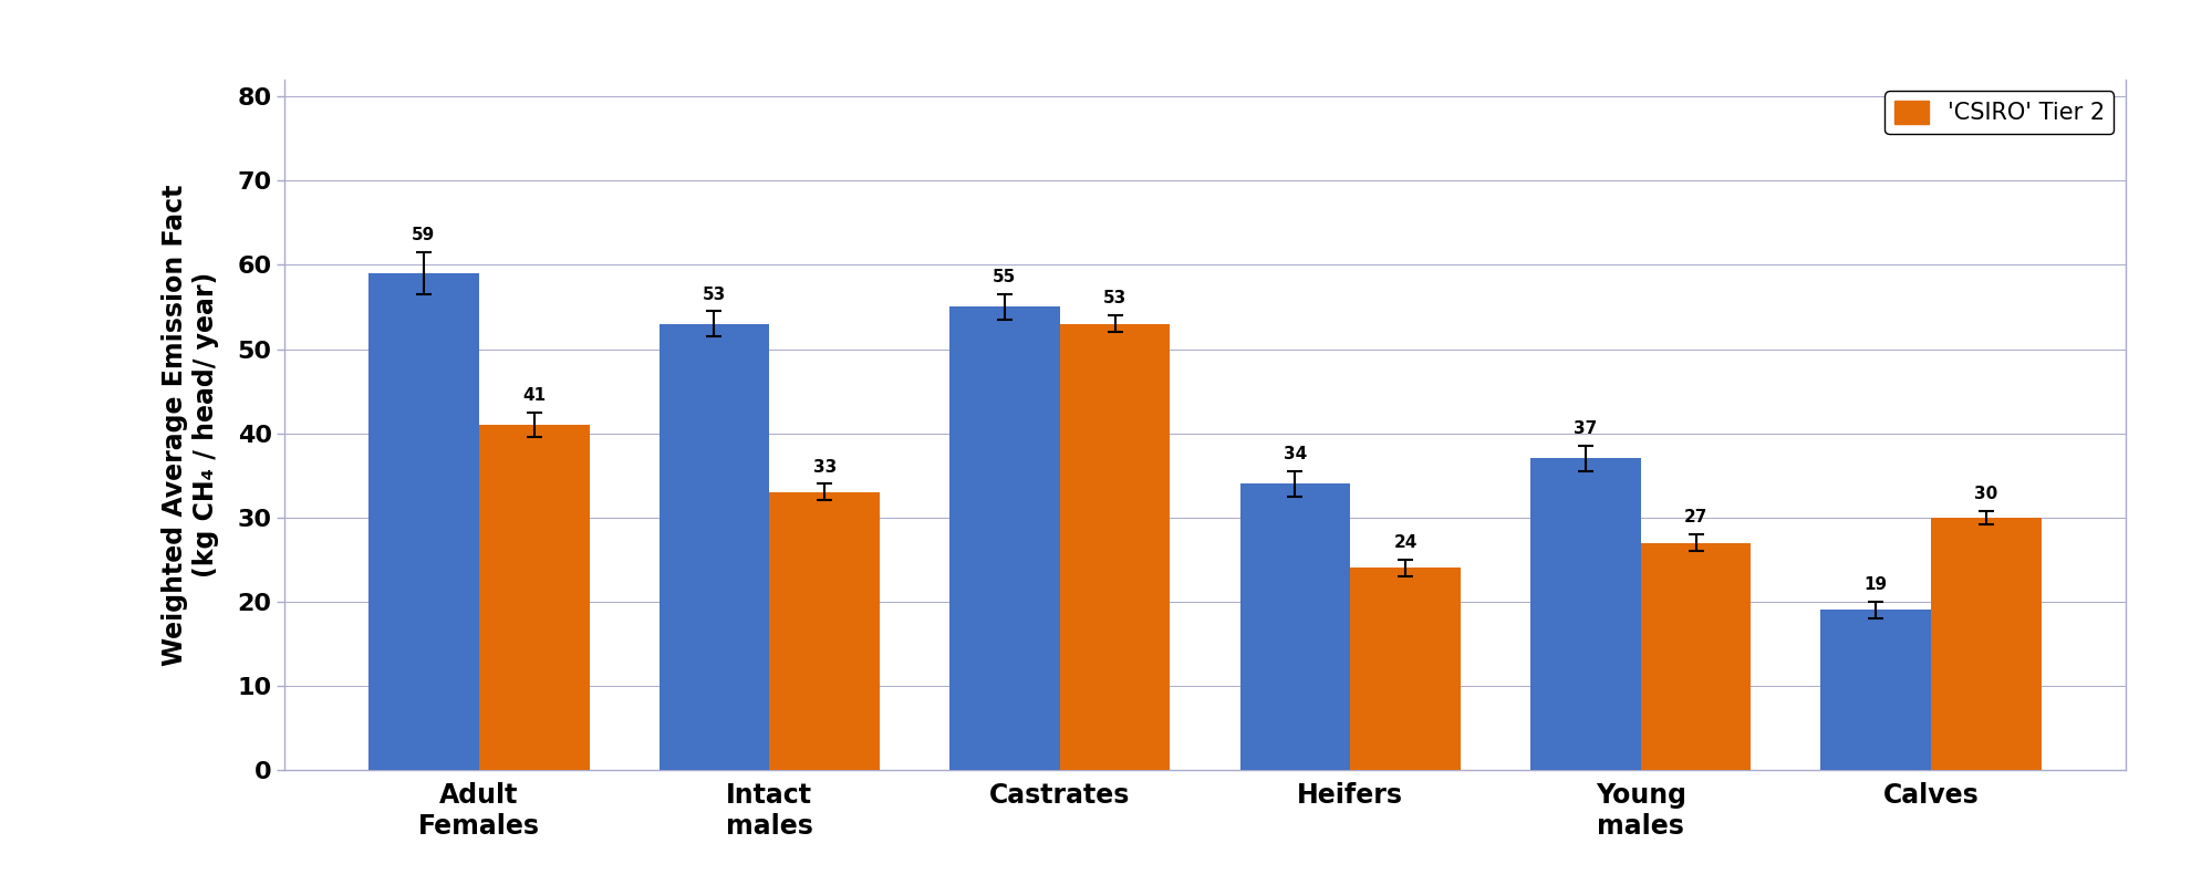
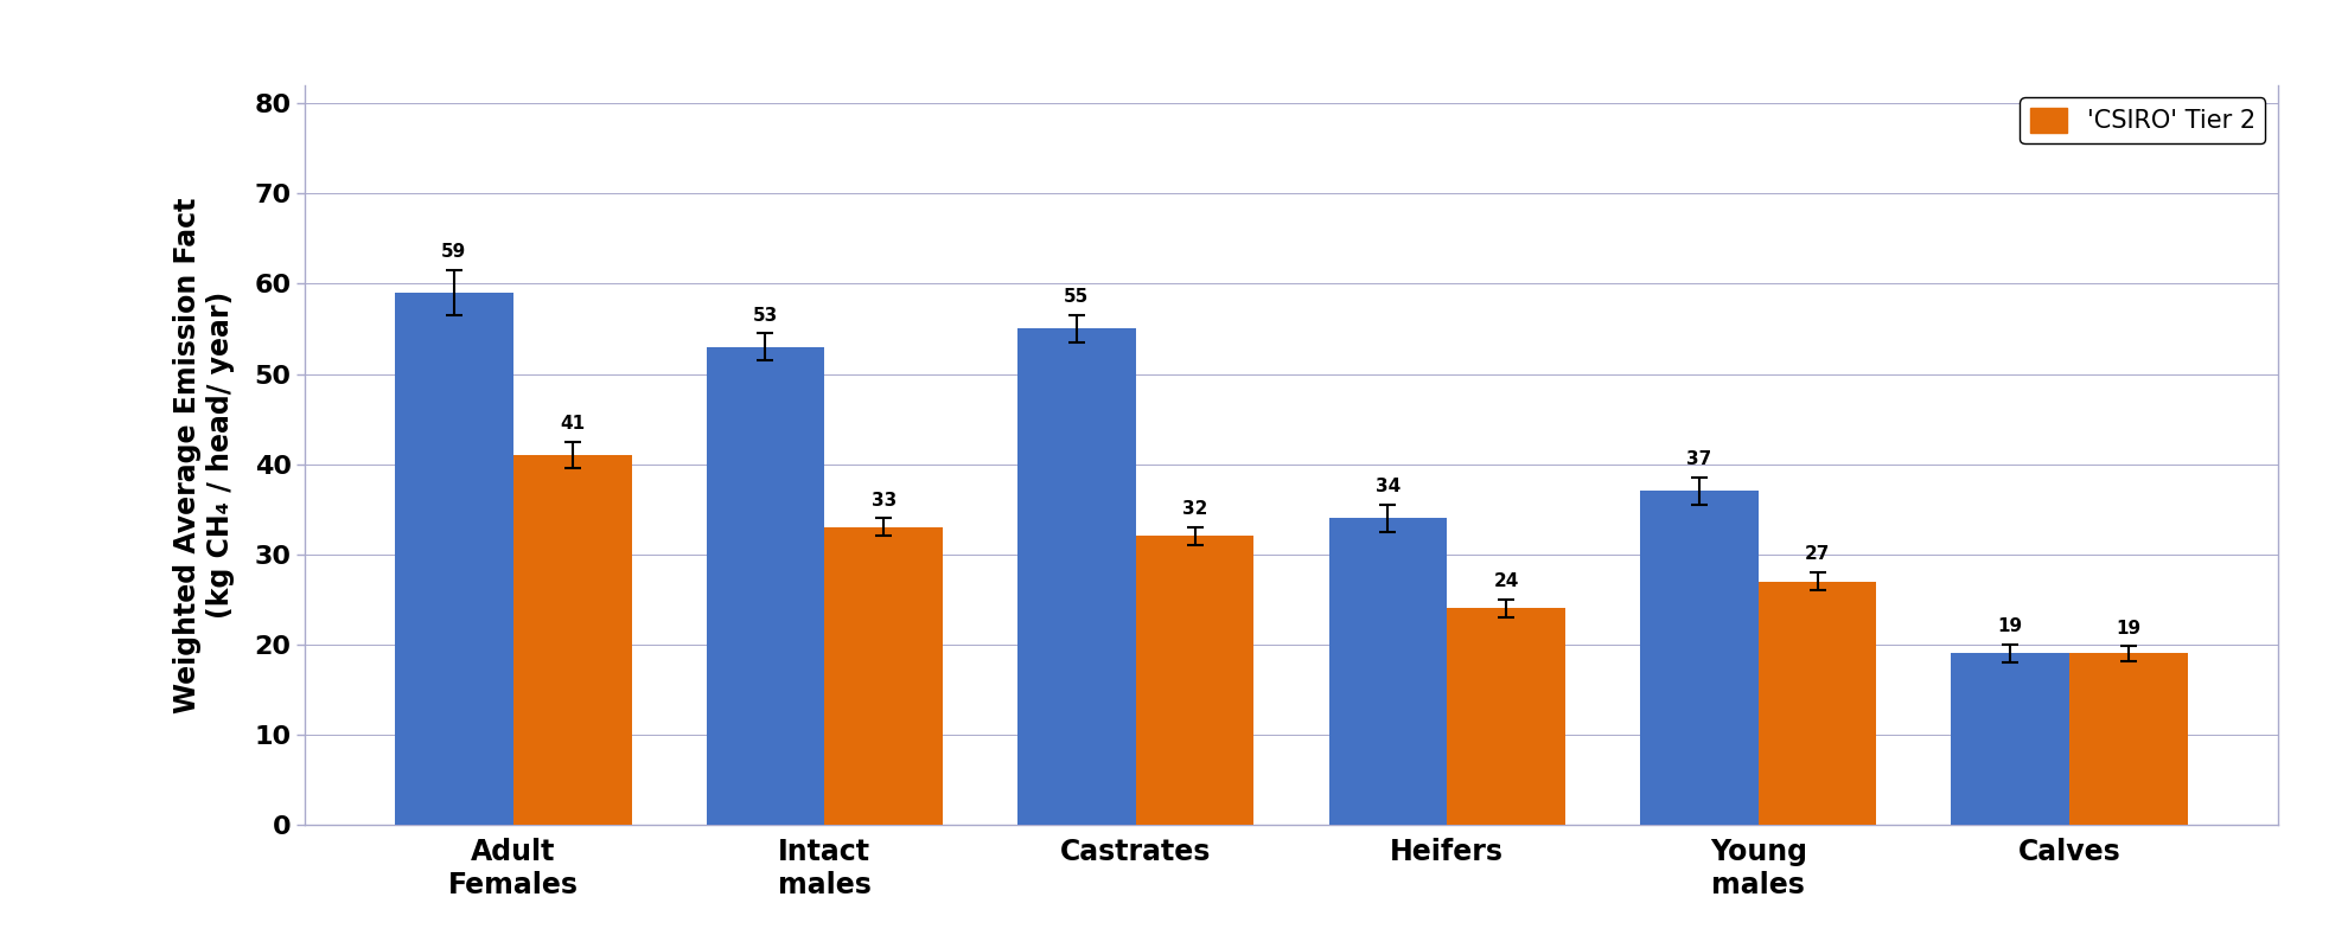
'CSIRO' Tier 2/Castrates: 53 -> 32
'CSIRO' Tier 2/Calves: 30 -> 19
